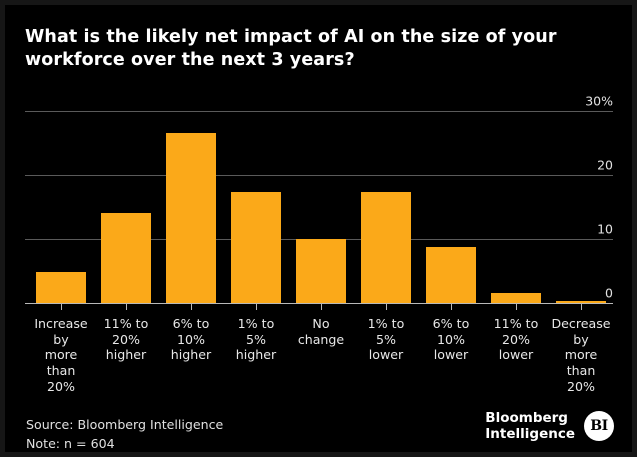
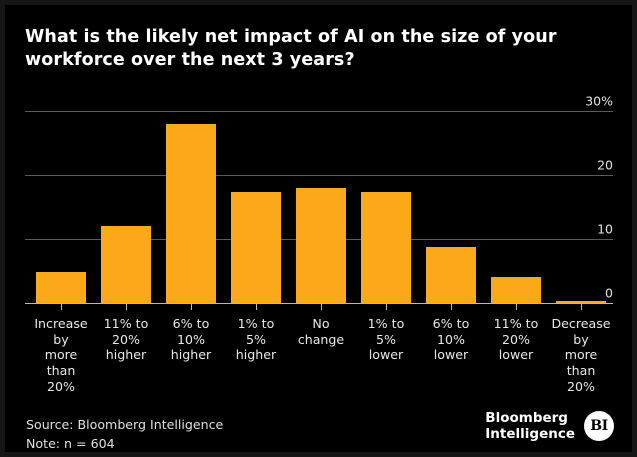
11% to 20% higher: 14% -> 12%
6% to 10% higher: 27% -> 28%
No change: 10% -> 18%
11% to 20% lower: 2% -> 4%
